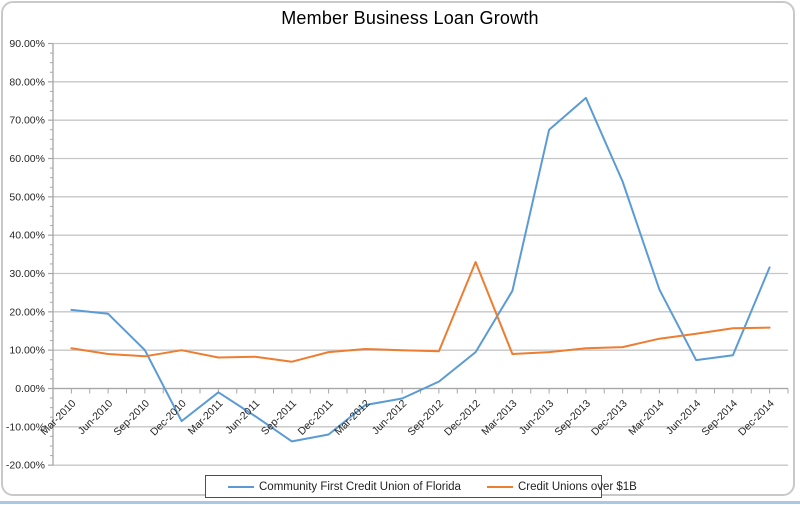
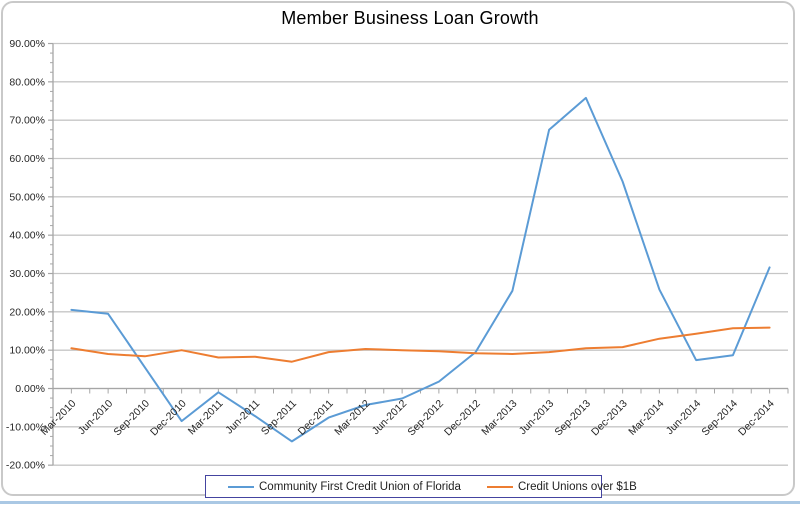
Community First Credit Union of Florida/Sep-2010: 10% -> 6%
Community First Credit Union of Florida/Dec-2011: -12% -> -8%
Credit Unions over $1B/Dec-2012: 33% -> 9%
